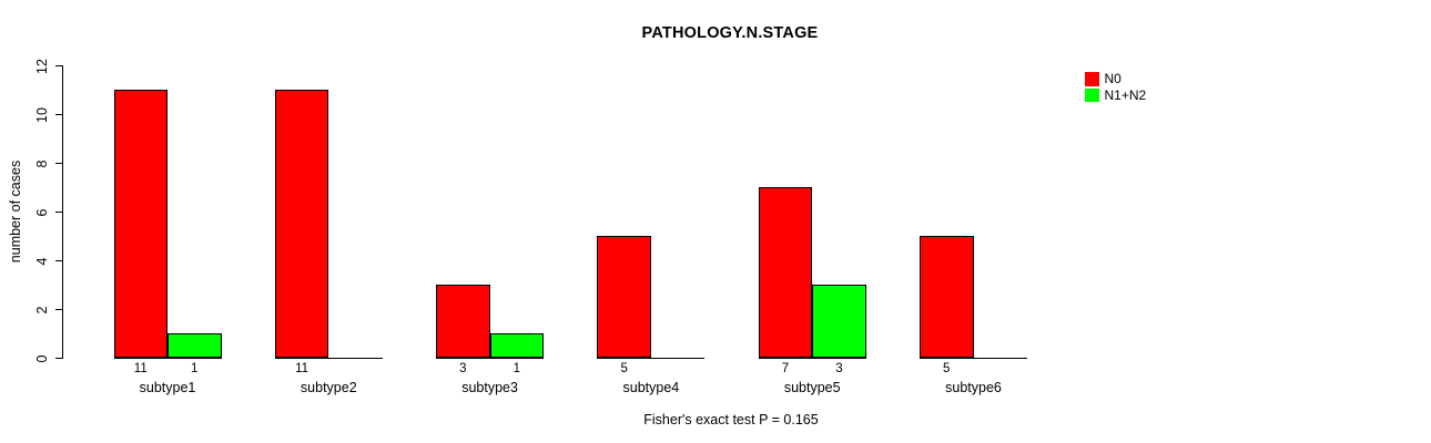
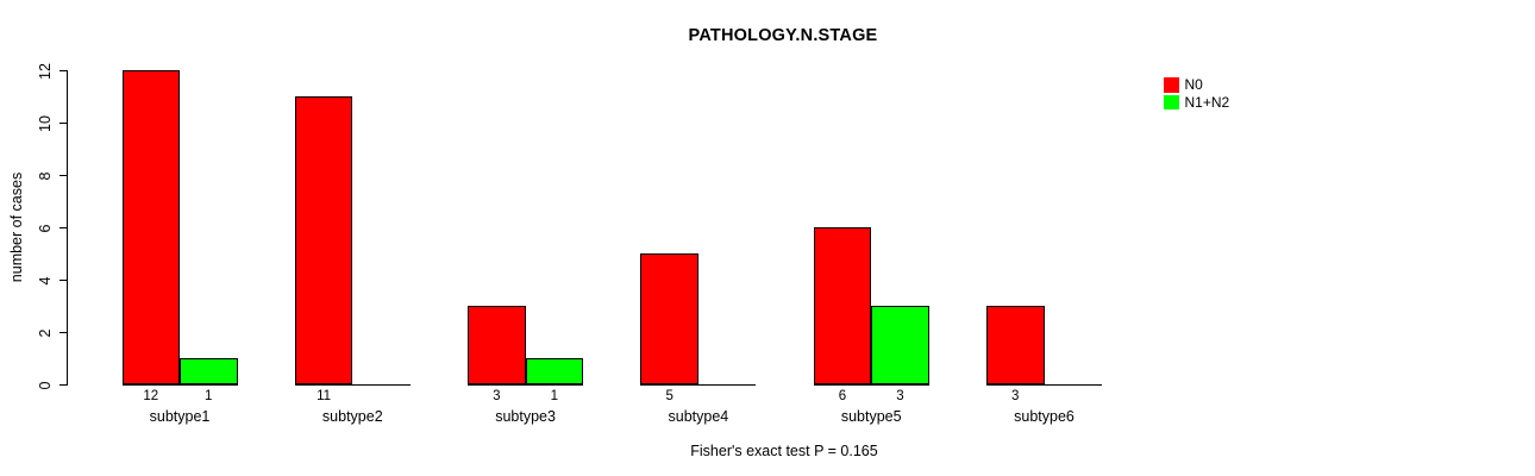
N0/subtype1: 11 -> 12
N0/subtype5: 7 -> 6
N0/subtype6: 5 -> 3
